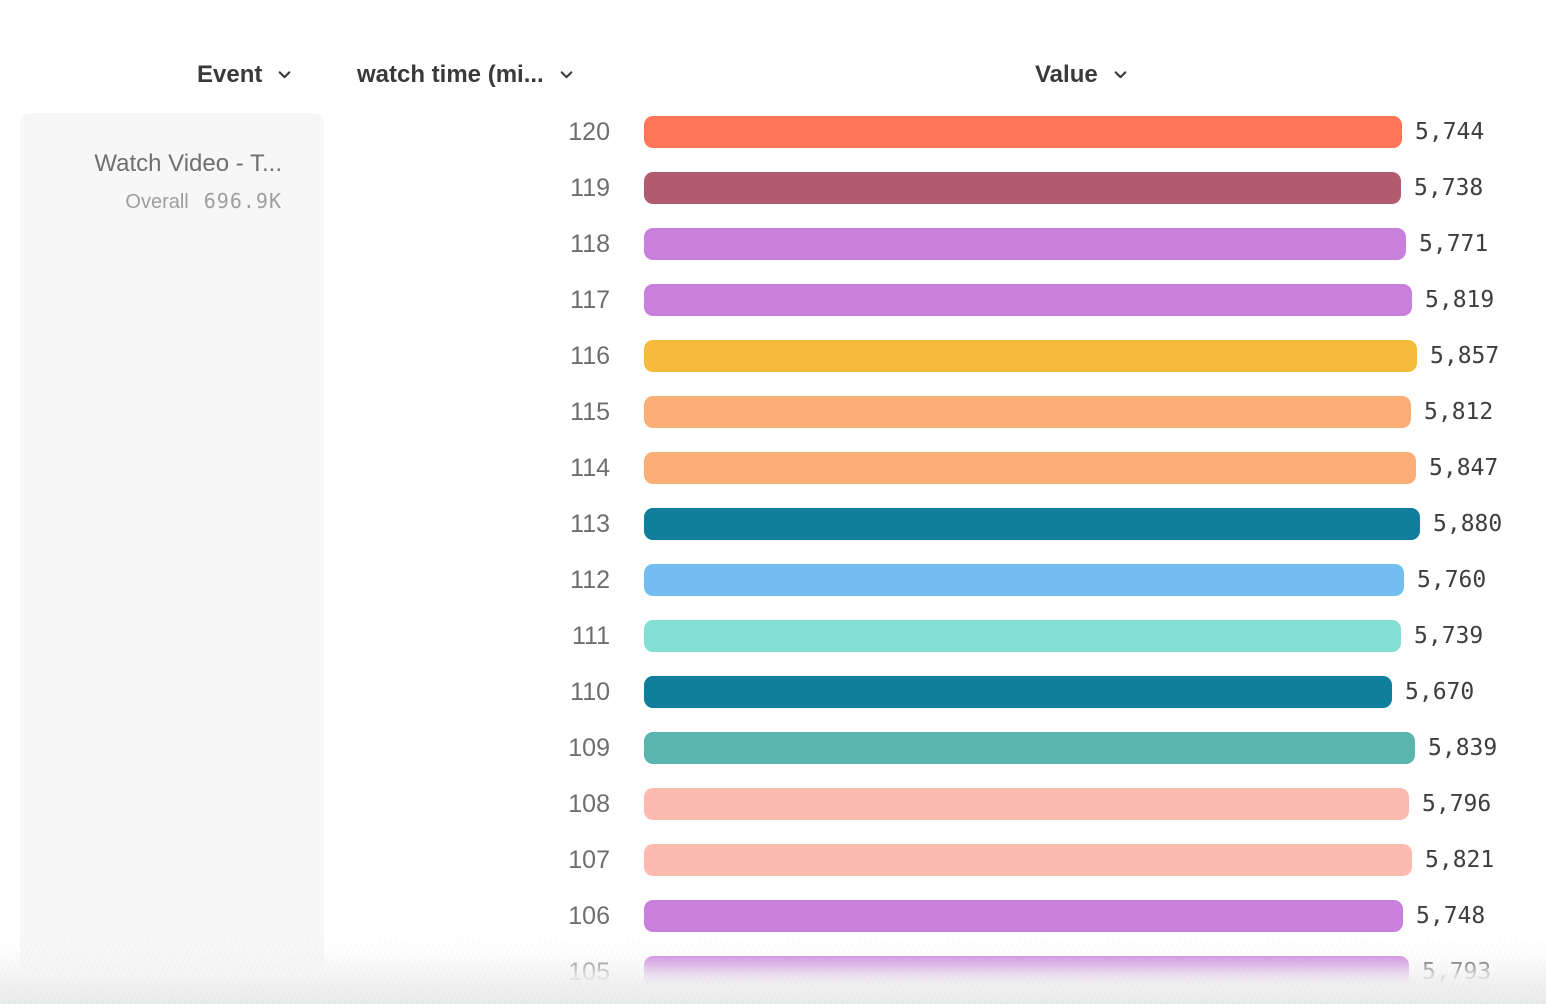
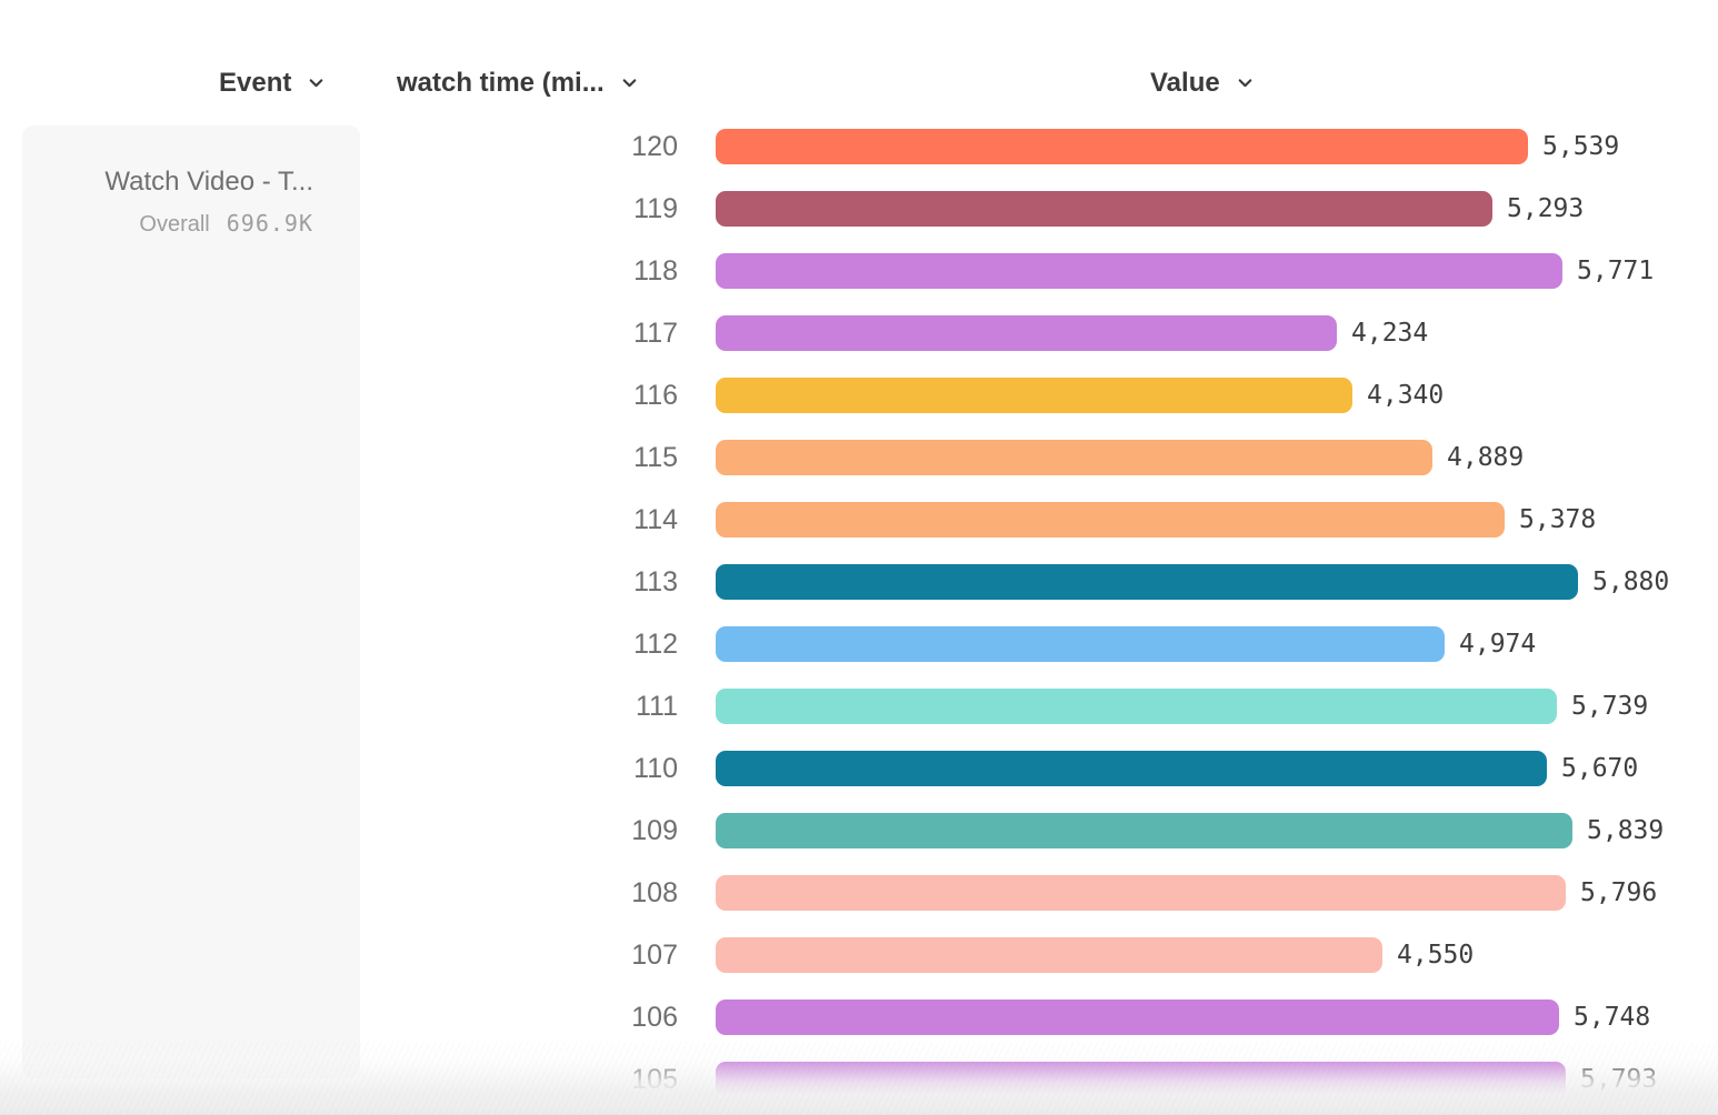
120: 5,744 -> 5,539
119: 5,738 -> 5,293
117: 5,819 -> 4,234
116: 5,857 -> 4,340
115: 5,812 -> 4,889
114: 5,847 -> 5,378
112: 5,760 -> 4,974
107: 5,821 -> 4,550
